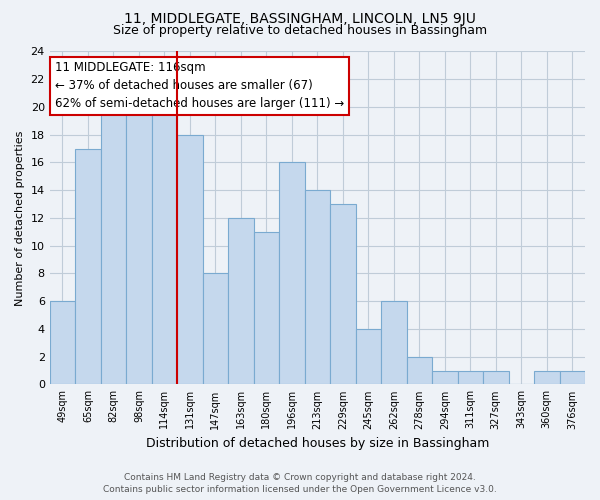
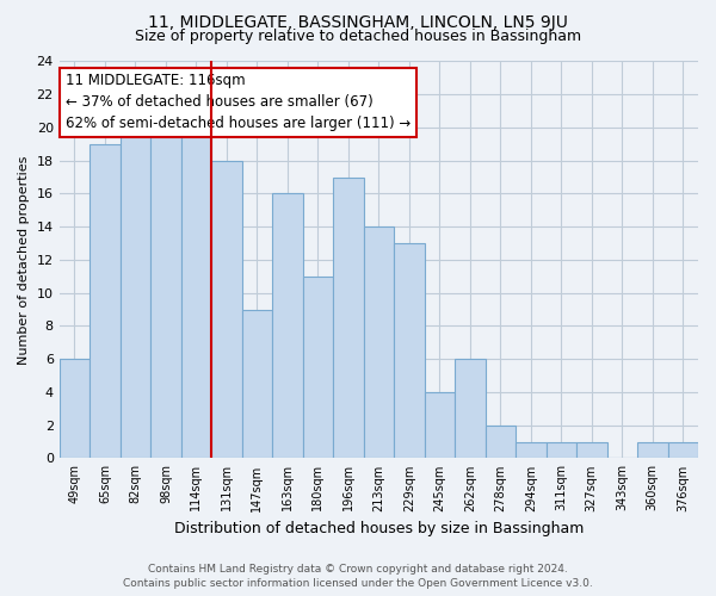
65sqm: 17 -> 19
147sqm: 8 -> 9
163sqm: 12 -> 16
196sqm: 16 -> 17
